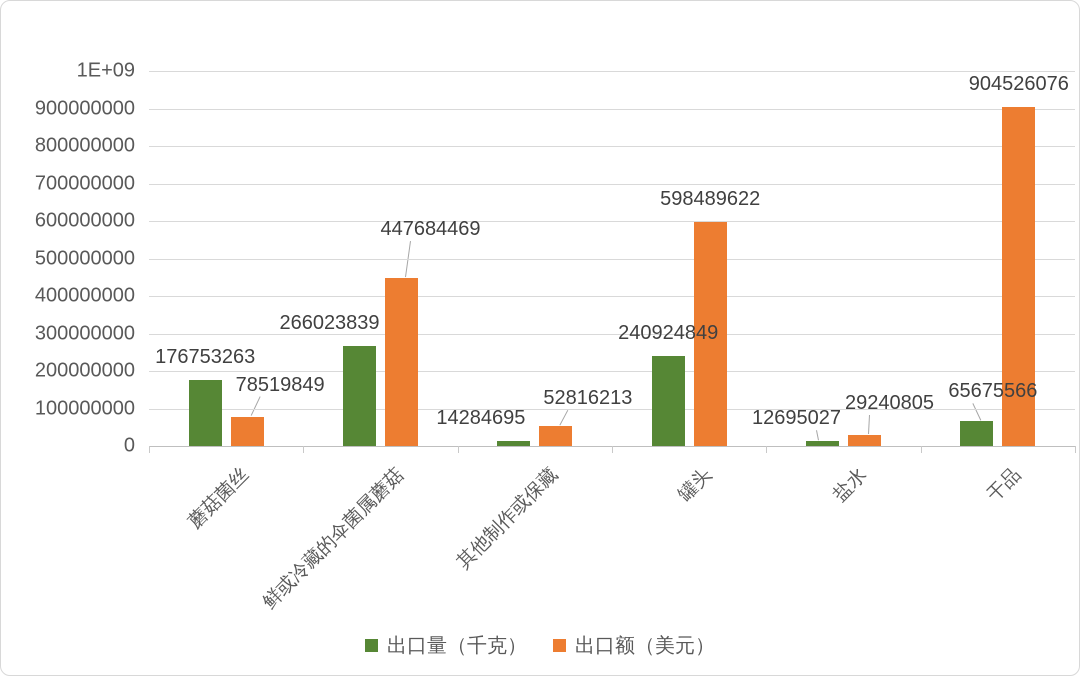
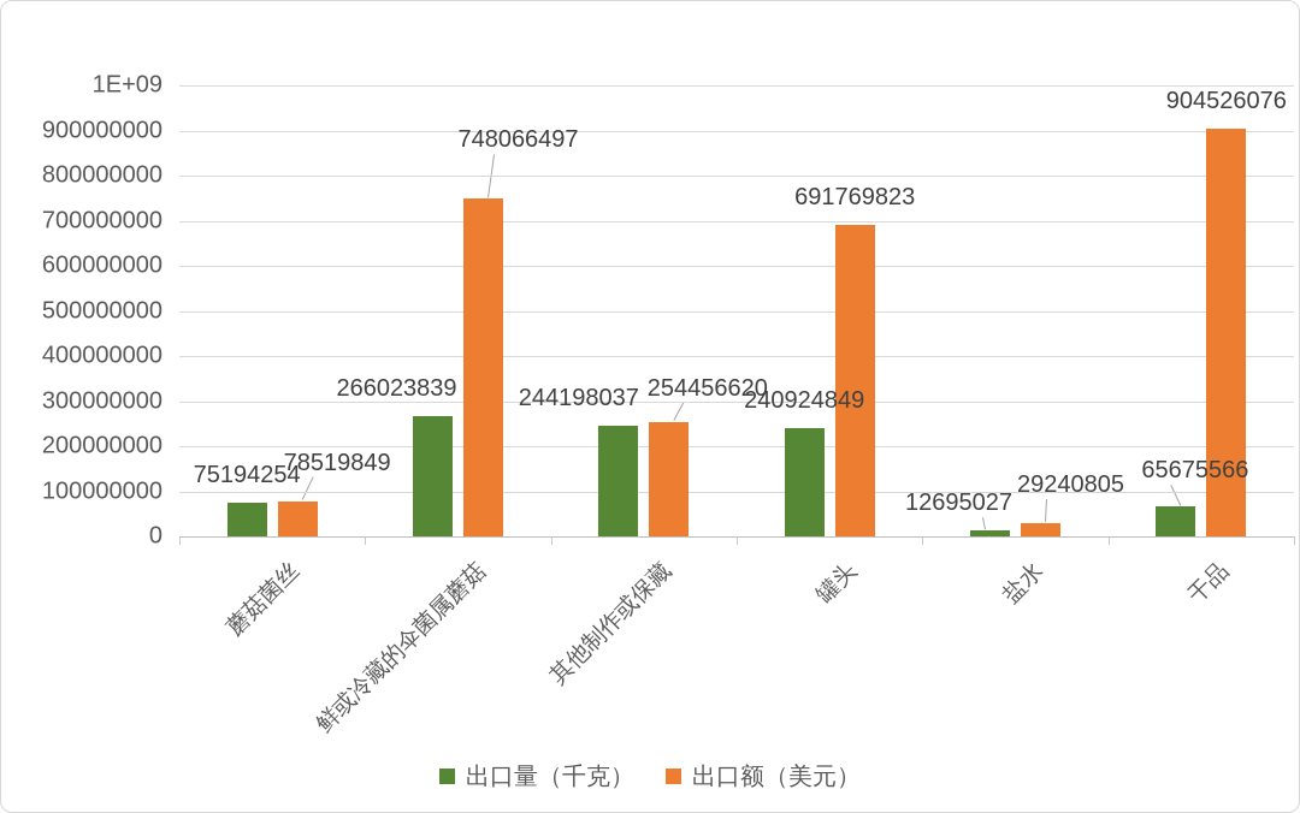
出口量（千克）/蘑菇菌丝: 176753263 -> 75194254
出口额（美元）/鲜或冷藏的伞菌属蘑菇: 447684469 -> 748066497
出口量（千克）/其他制作或保藏: 14284695 -> 244198037
出口额（美元）/其他制作或保藏: 52816213 -> 254456620
出口额（美元）/罐头: 598489622 -> 691769823
